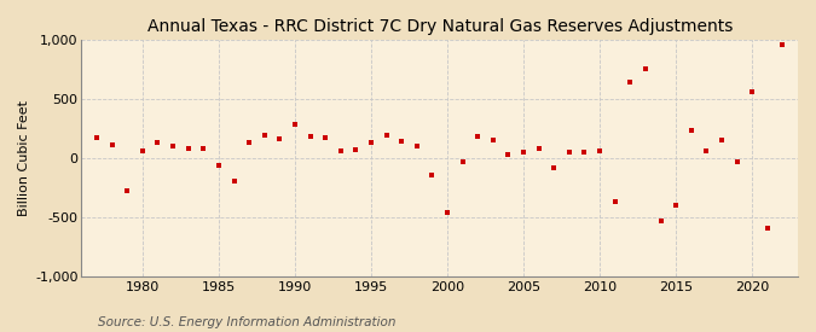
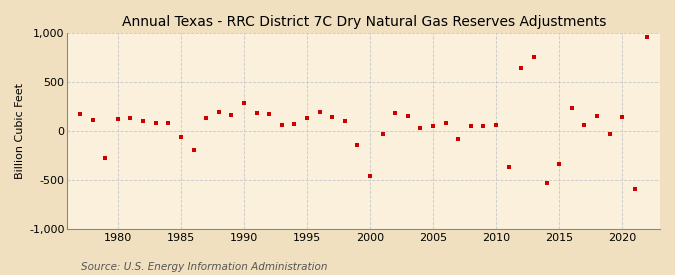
1980: 60 -> 120
2015: -400 -> -330
2020: 560 -> 140
